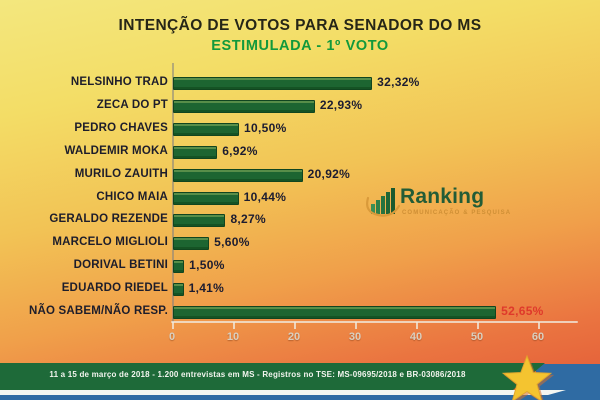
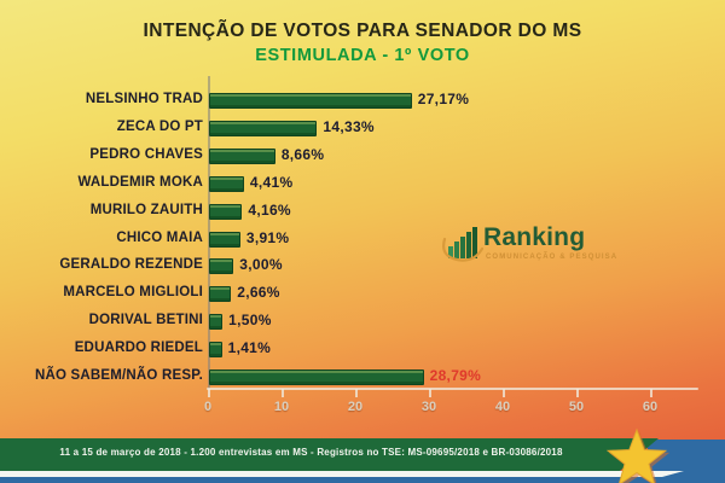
NELSINHO TRAD: 32,32% -> 27,17%
ZECA DO PT: 22,93% -> 14,33%
PEDRO CHAVES: 10,50% -> 8,66%
WALDEMIR MOKA: 6,92% -> 4,41%
MURILO ZAUITH: 20,92% -> 4,16%
CHICO MAIA: 10,44% -> 3,91%
GERALDO REZENDE: 8,27% -> 3,00%
MARCELO MIGLIOLI: 5,60% -> 2,66%
NÃO SABEM/NÃO RESP.: 52,65% -> 28,79%
